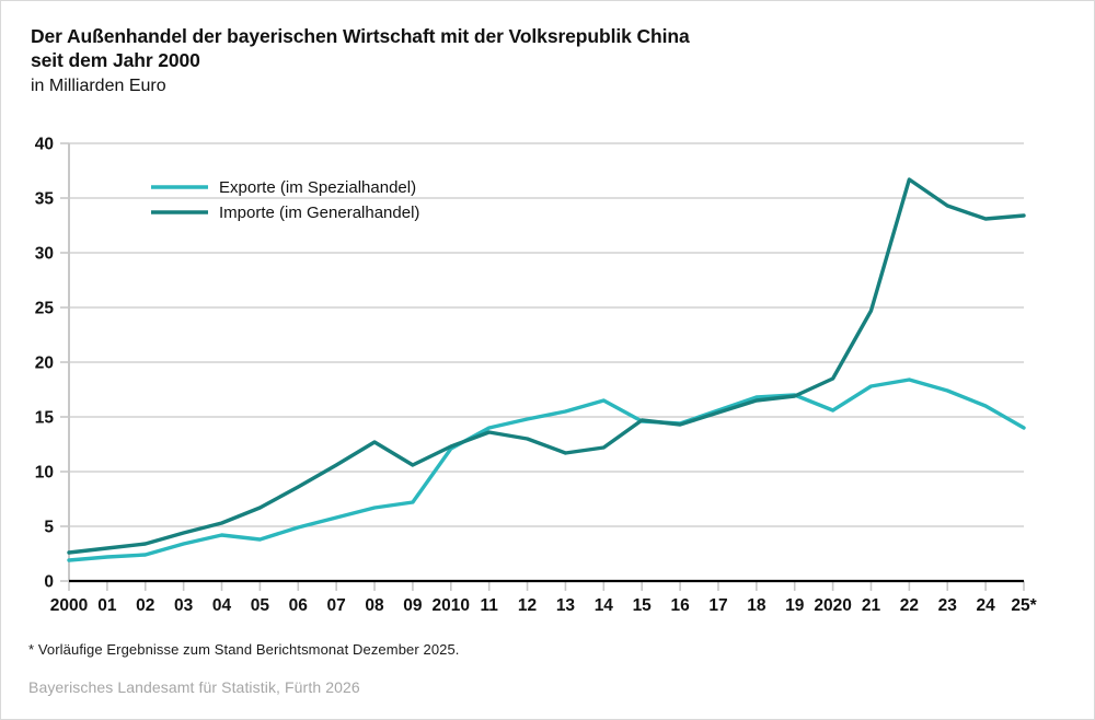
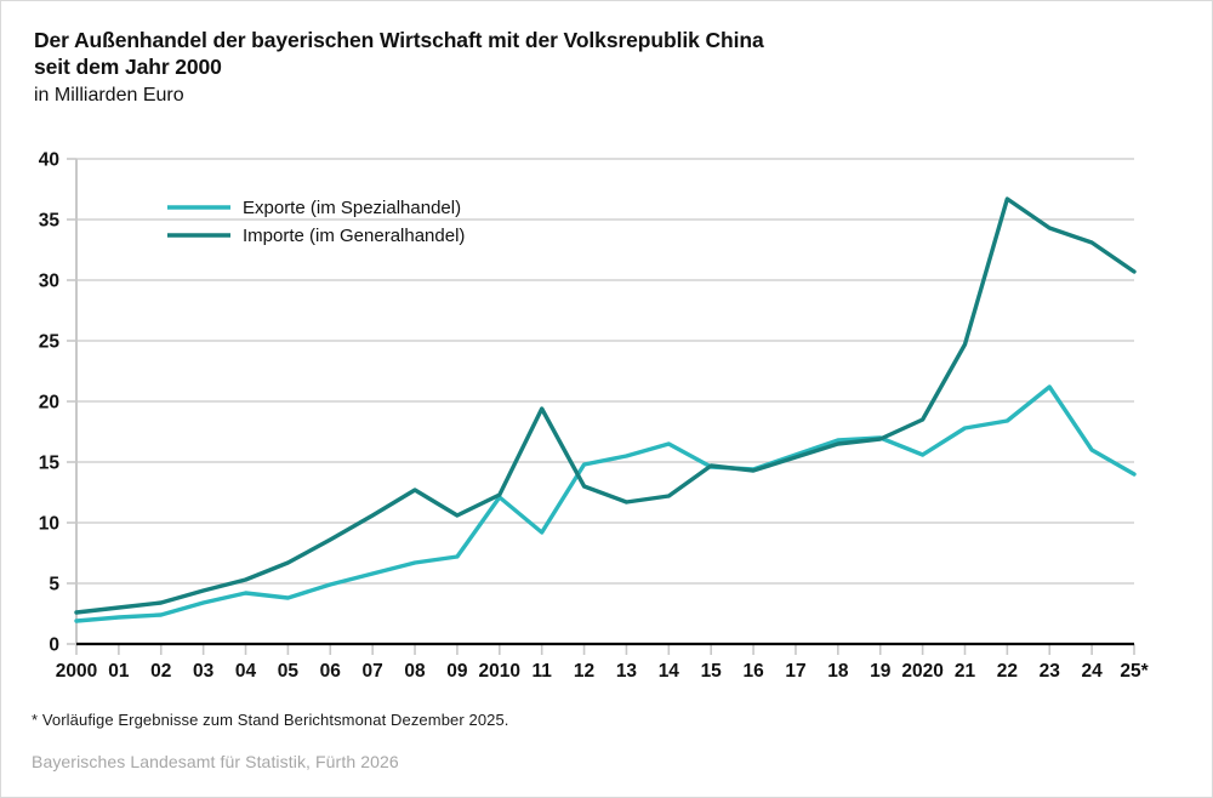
Exporte (im Spezialhandel)/11: 14.0 -> 9.2
Importe (im Generalhandel)/11: 13.6 -> 19.4
Exporte (im Spezialhandel)/23: 17.4 -> 21.2
Importe (im Generalhandel)/25*: 33.4 -> 30.7
